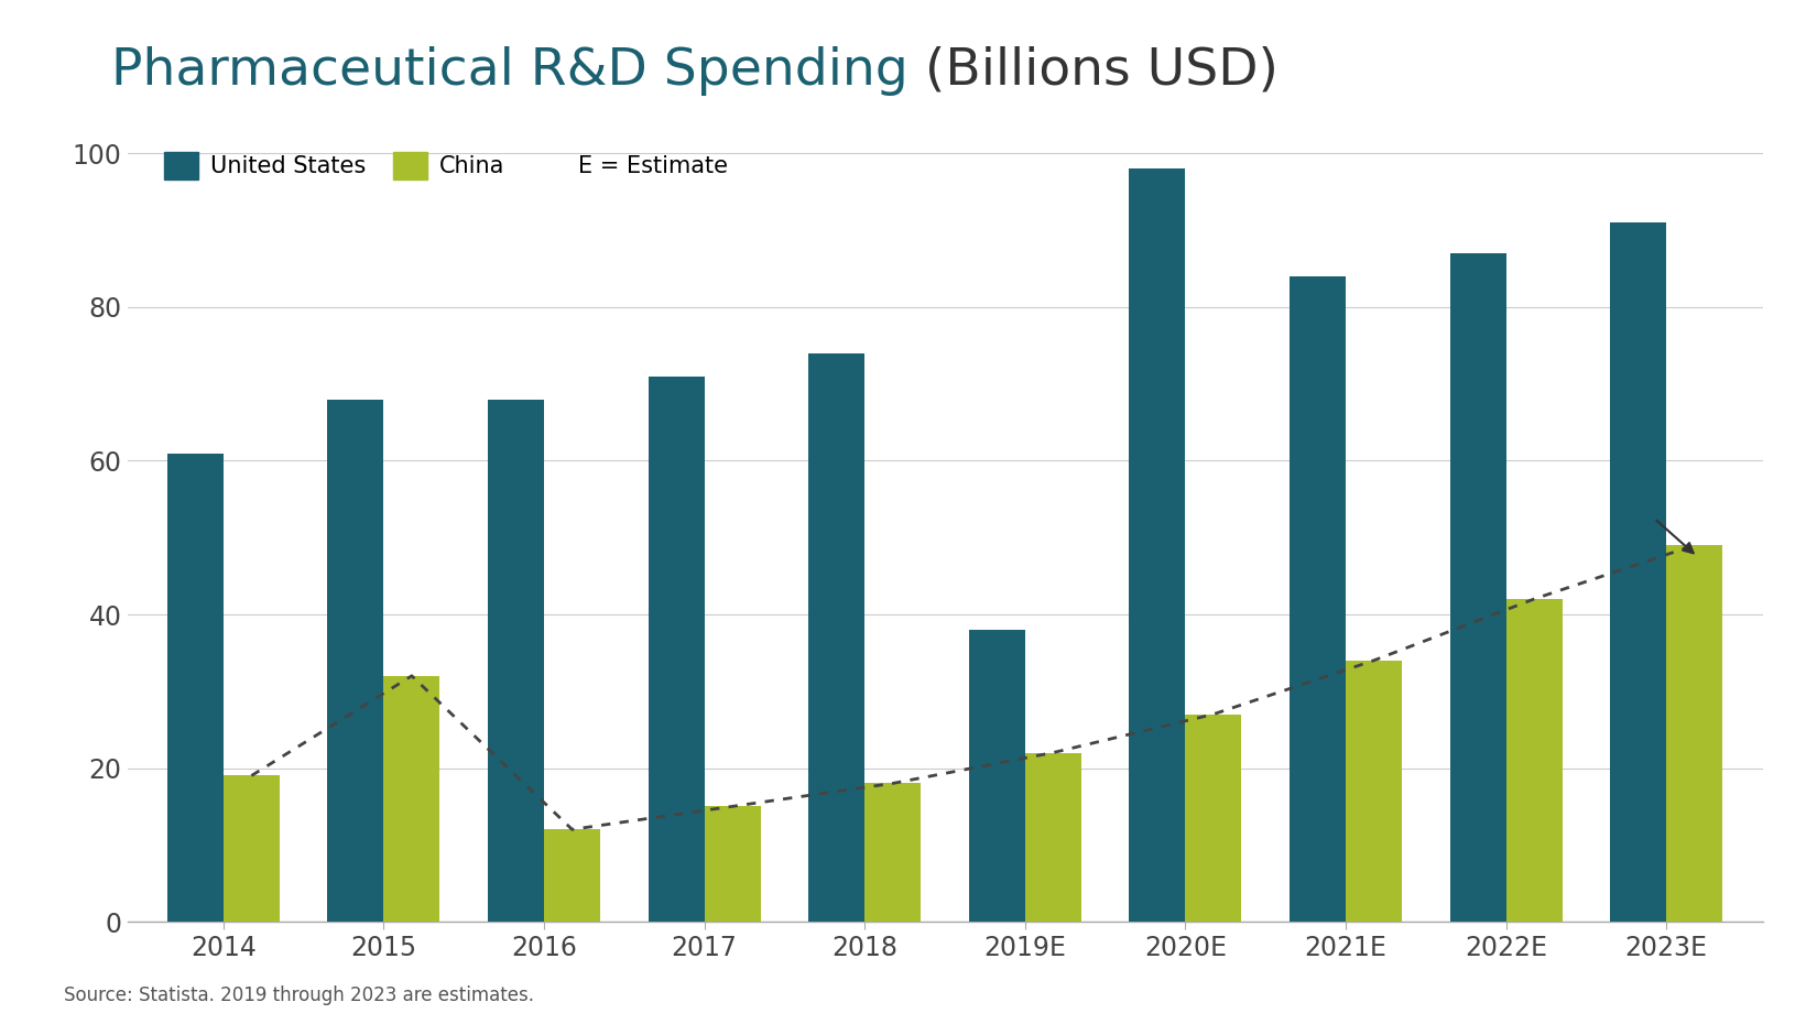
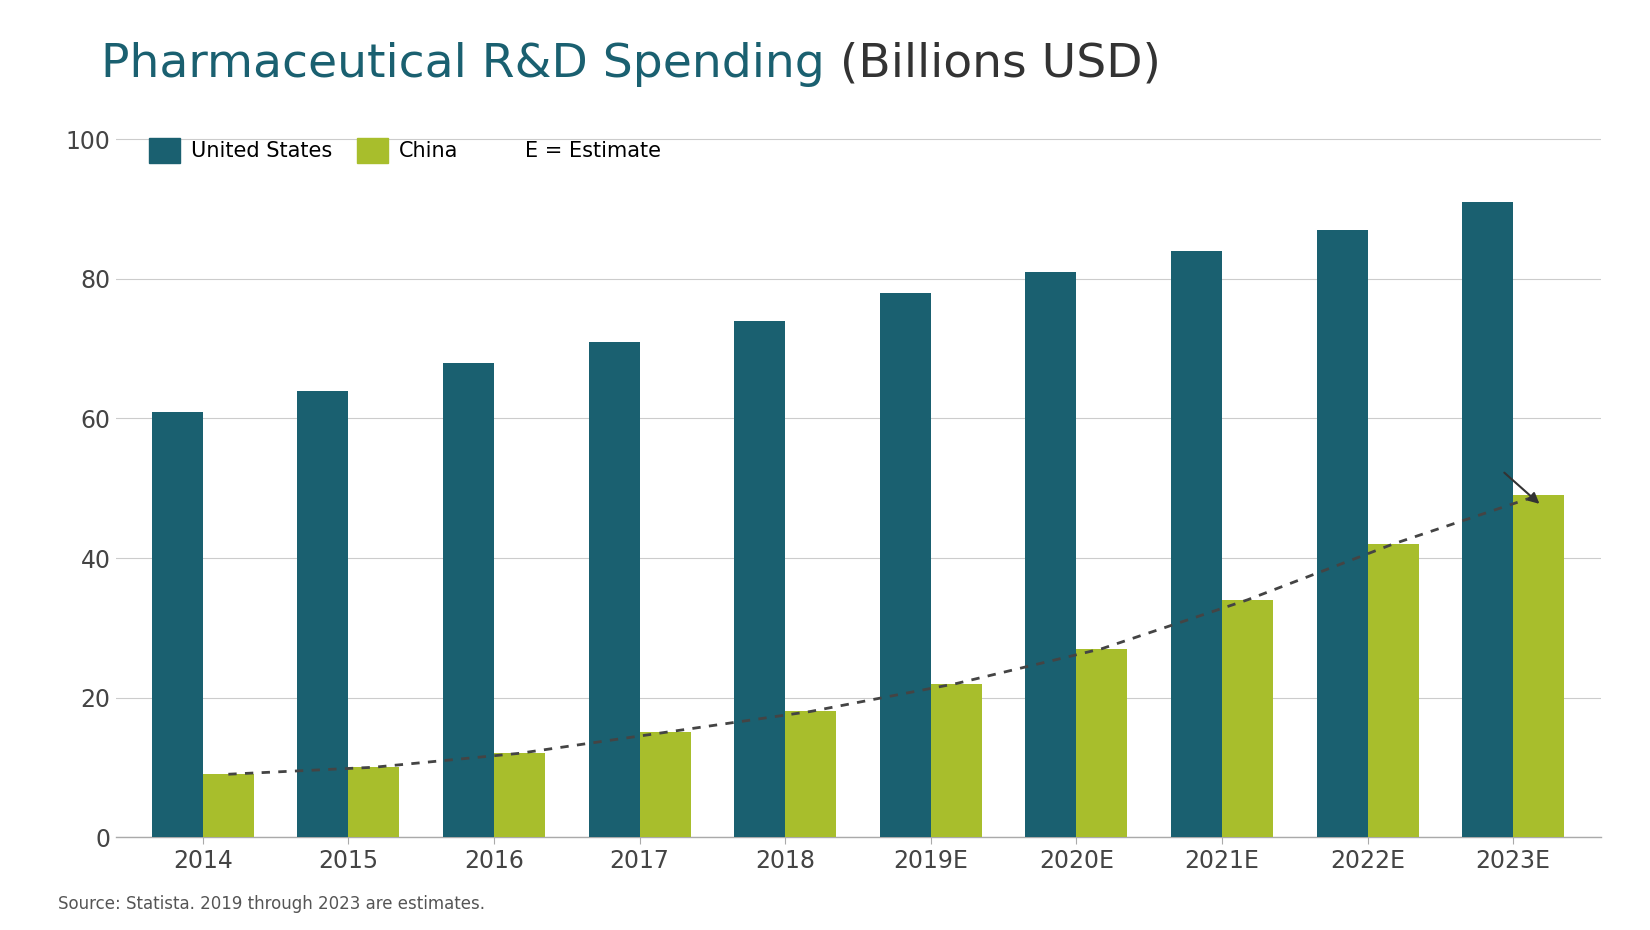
China/2014: 19 -> 9
United States/2015: 68 -> 64
China/2015: 32 -> 10
United States/2019E: 38 -> 78
United States/2020E: 98 -> 81
